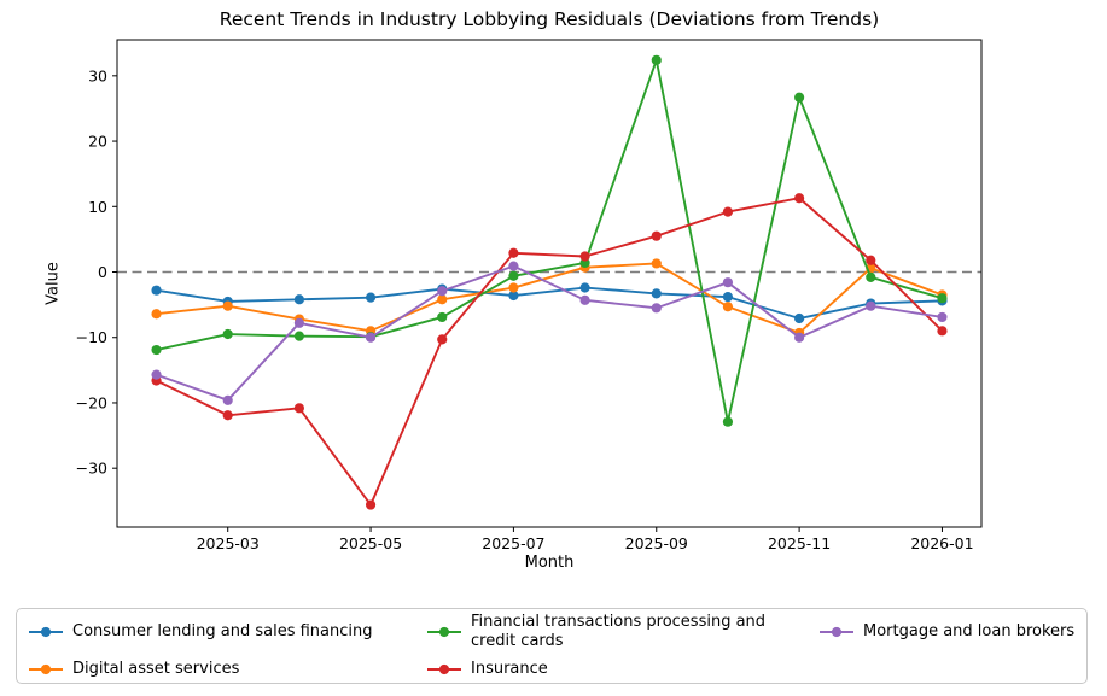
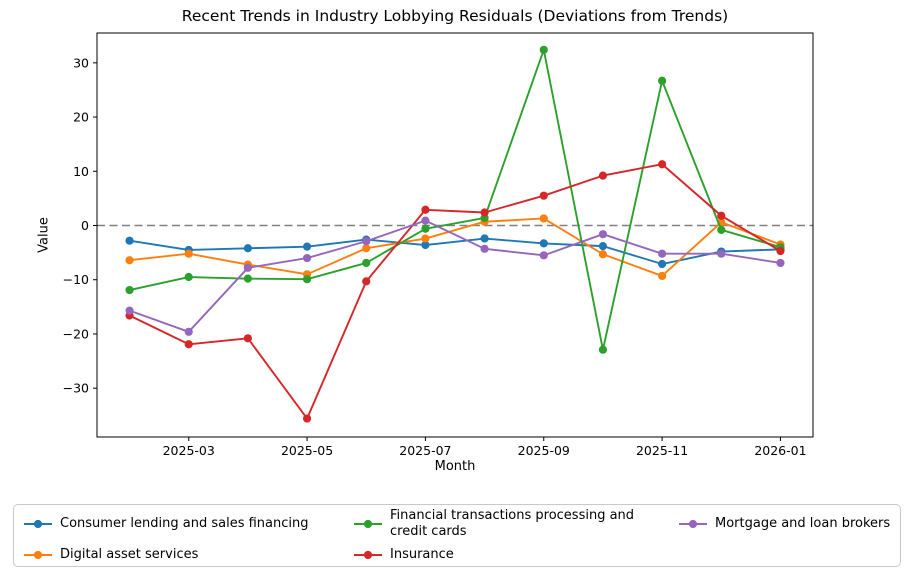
Mortgage and loan brokers/2025-05: -10 -> -6
Mortgage and loan brokers/2025-11: -10 -> -5
Insurance/2026-01: -9 -> -5
